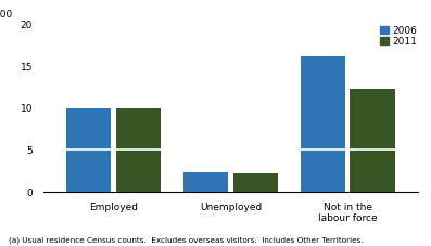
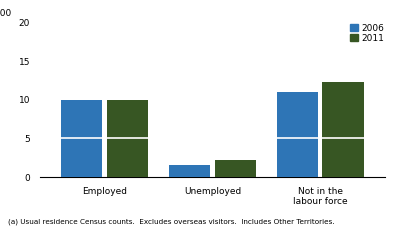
2006/Unemployed: 2.4 -> 1.5
2006/Not in the labour force: 16.2 -> 11.0
